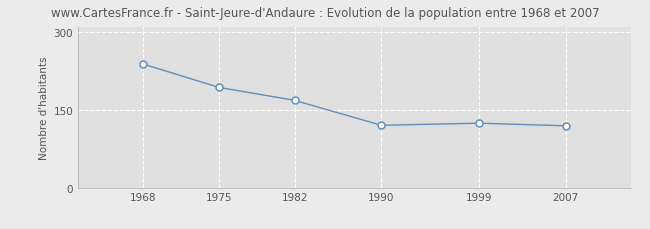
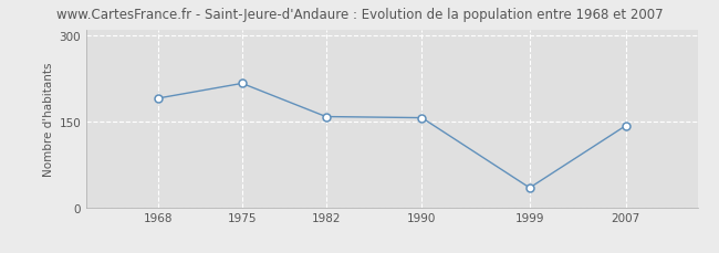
1968: 238 -> 190
1975: 193 -> 216
1982: 168 -> 158
1990: 120 -> 156
1999: 124 -> 34
2007: 119 -> 142
